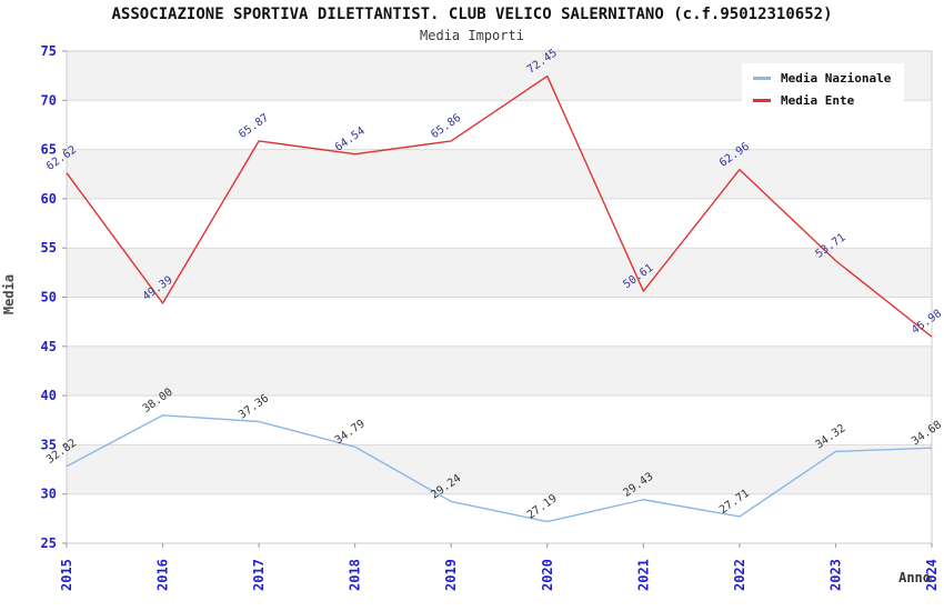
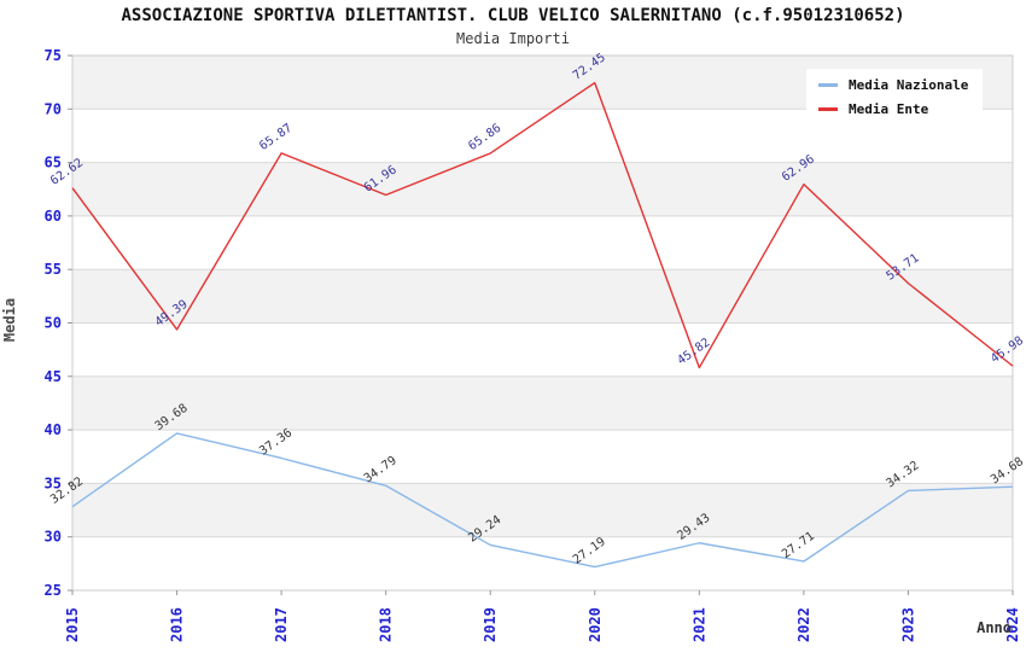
Media Nazionale/2016: 38.00 -> 39.68
Media Ente/2018: 64.54 -> 61.96
Media Ente/2021: 50.61 -> 45.82
